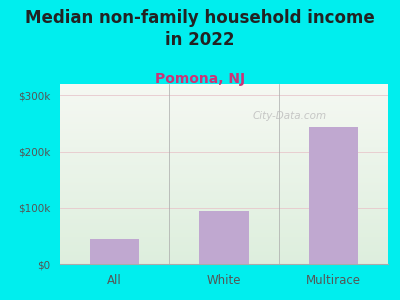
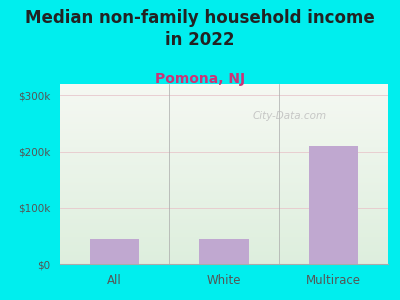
White: $94k -> $45k
Multirace: $244k -> $210k
